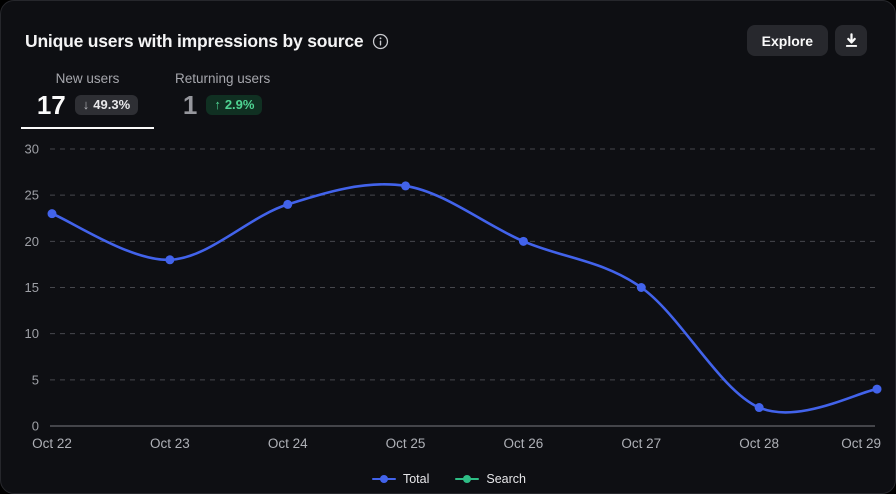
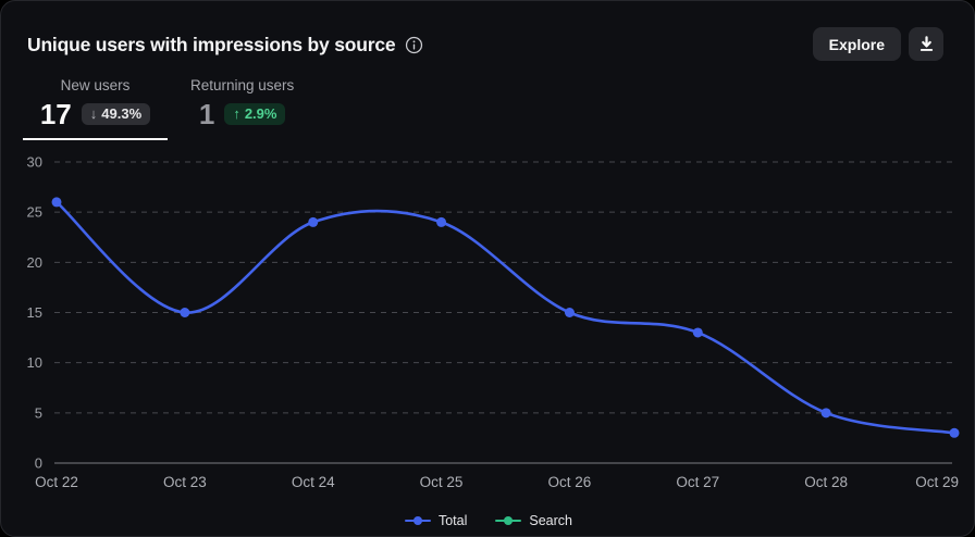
Oct 22: 23 -> 26
Oct 23: 18 -> 15
Oct 25: 26 -> 24
Oct 26: 20 -> 15
Oct 27: 15 -> 13
Oct 28: 2 -> 5
Oct 29: 4 -> 3
